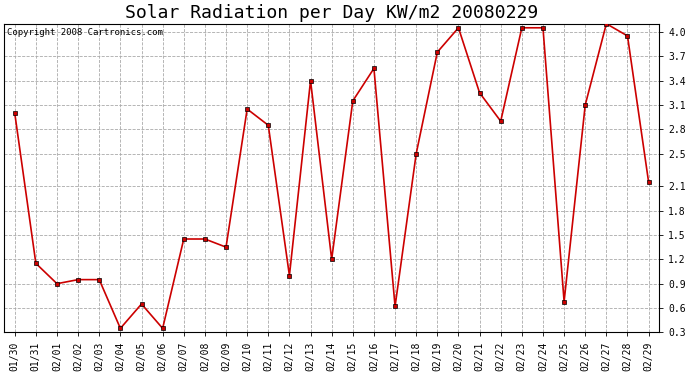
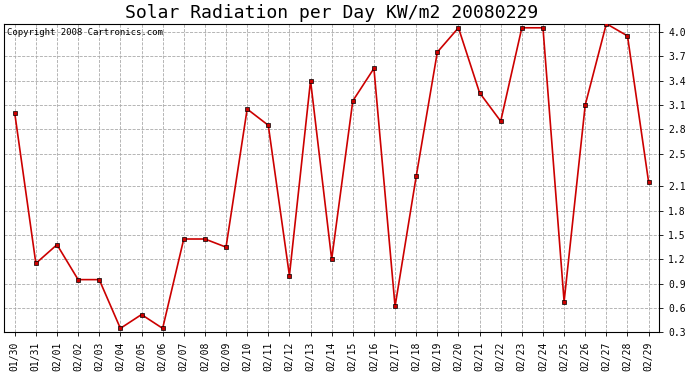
02/01: 0.90 -> 1.38
02/05: 0.65 -> 0.52
02/18: 2.50 -> 2.22
